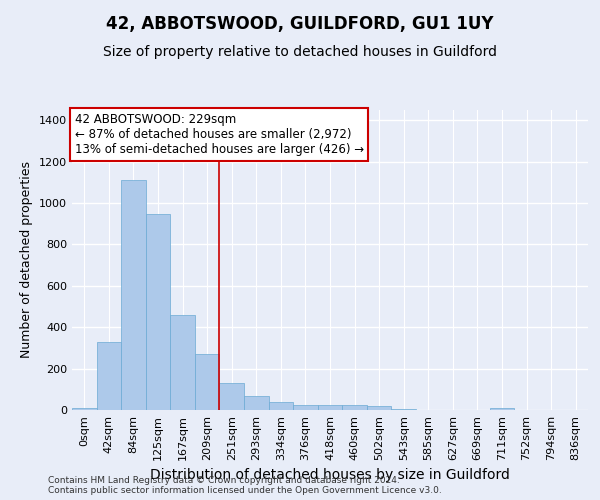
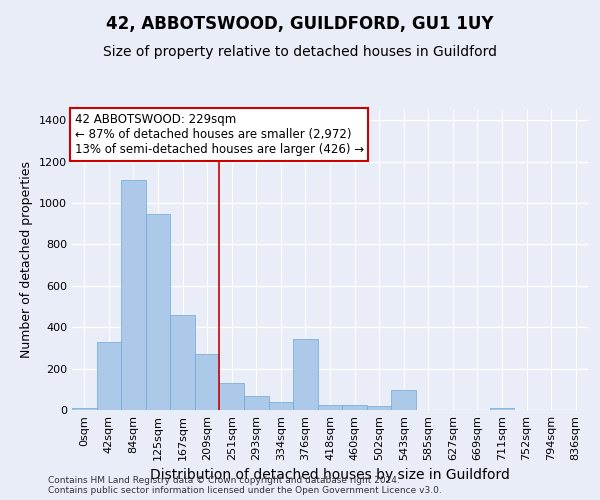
376sqm: 25 -> 345
543sqm: 5 -> 95
